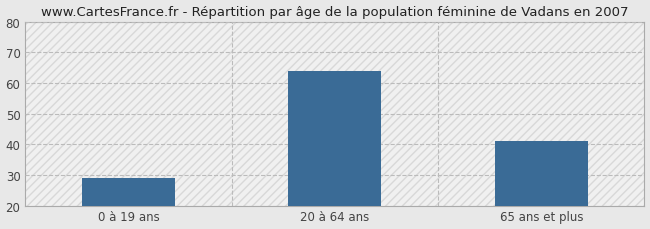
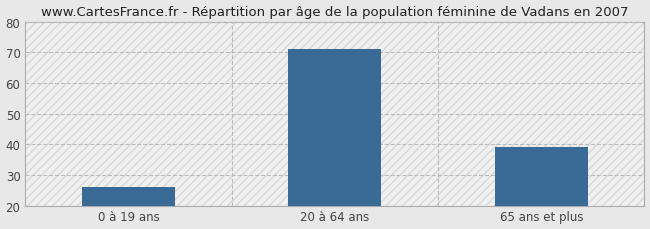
0 à 19 ans: 29 -> 26
20 à 64 ans: 64 -> 71
65 ans et plus: 41 -> 39
